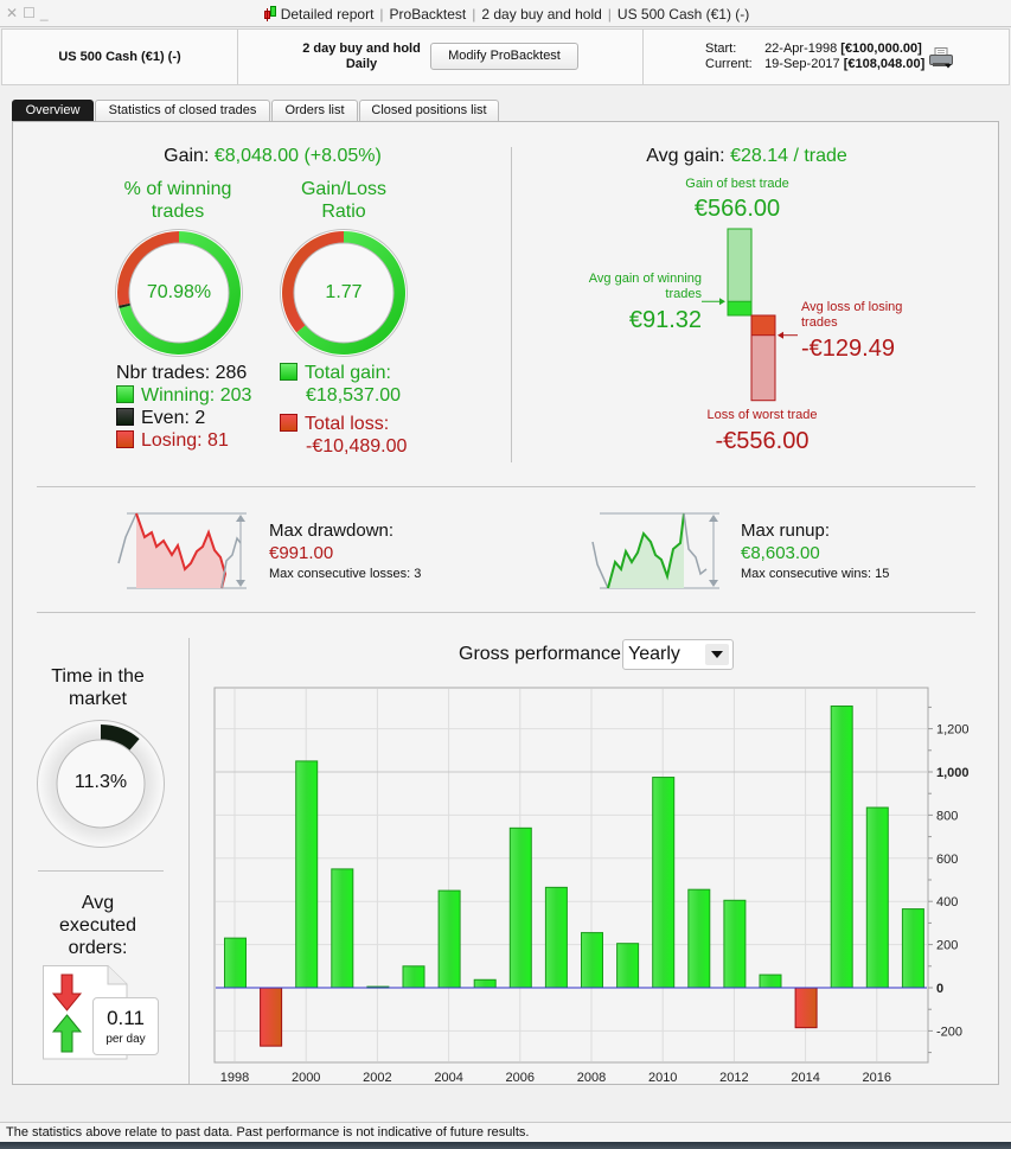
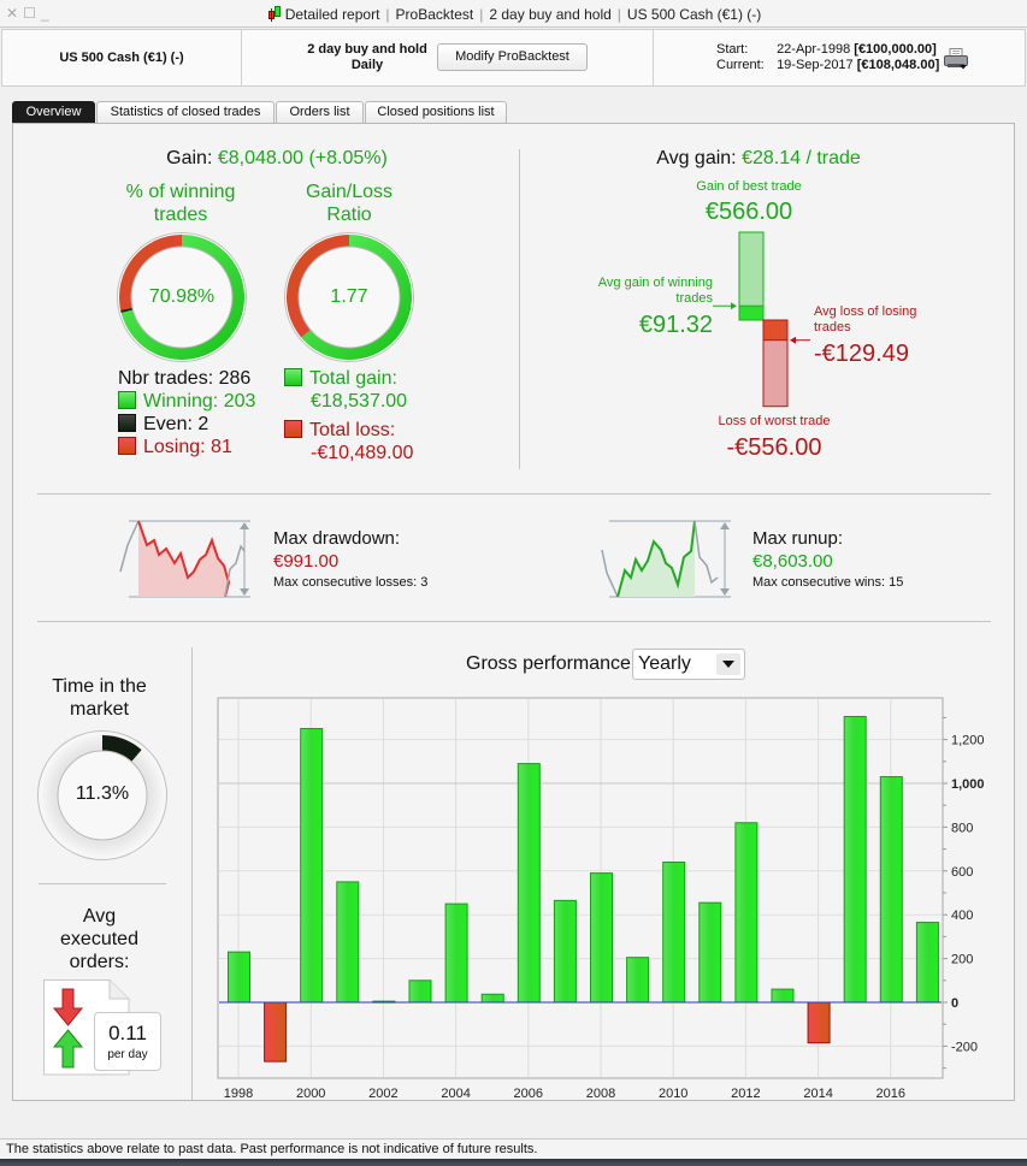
2000: 1050 -> 1250
2006: 740 -> 1090
2008: 260 -> 590
2010: 980 -> 640
2012: 400 -> 820
2016: 840 -> 1030
